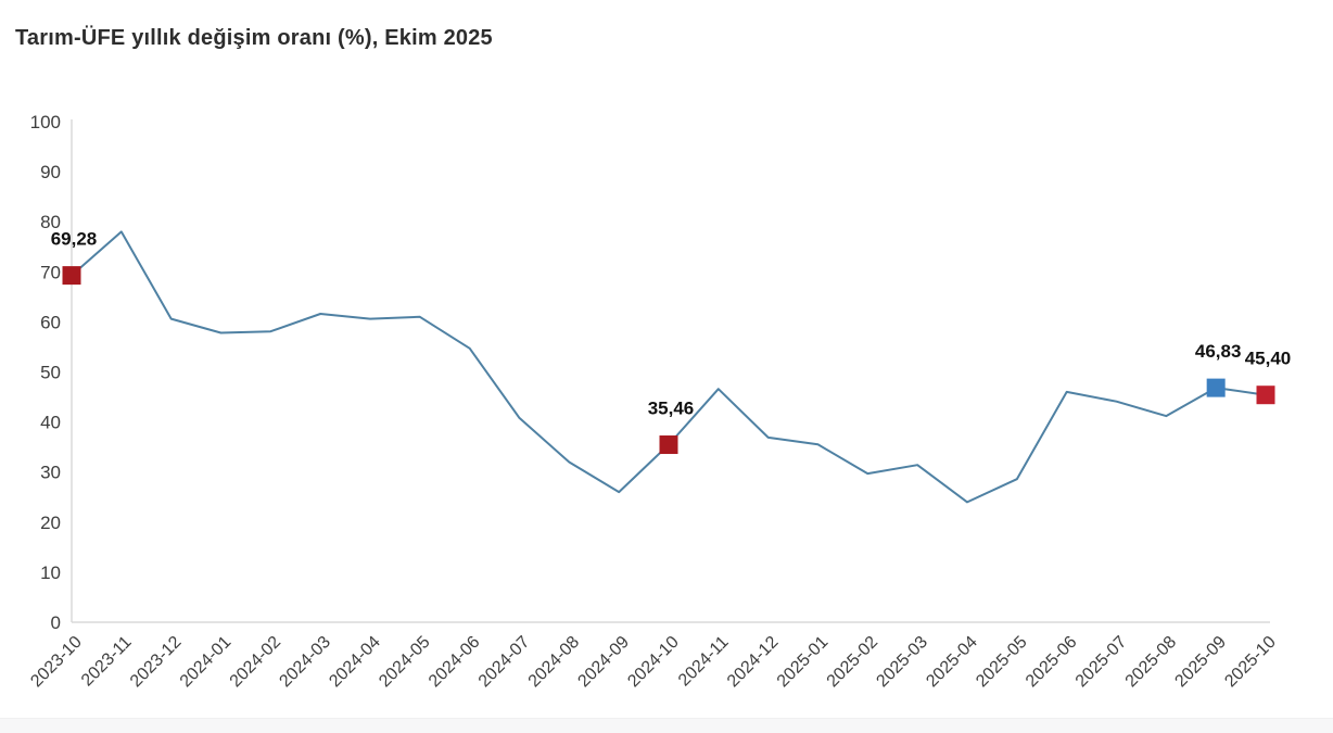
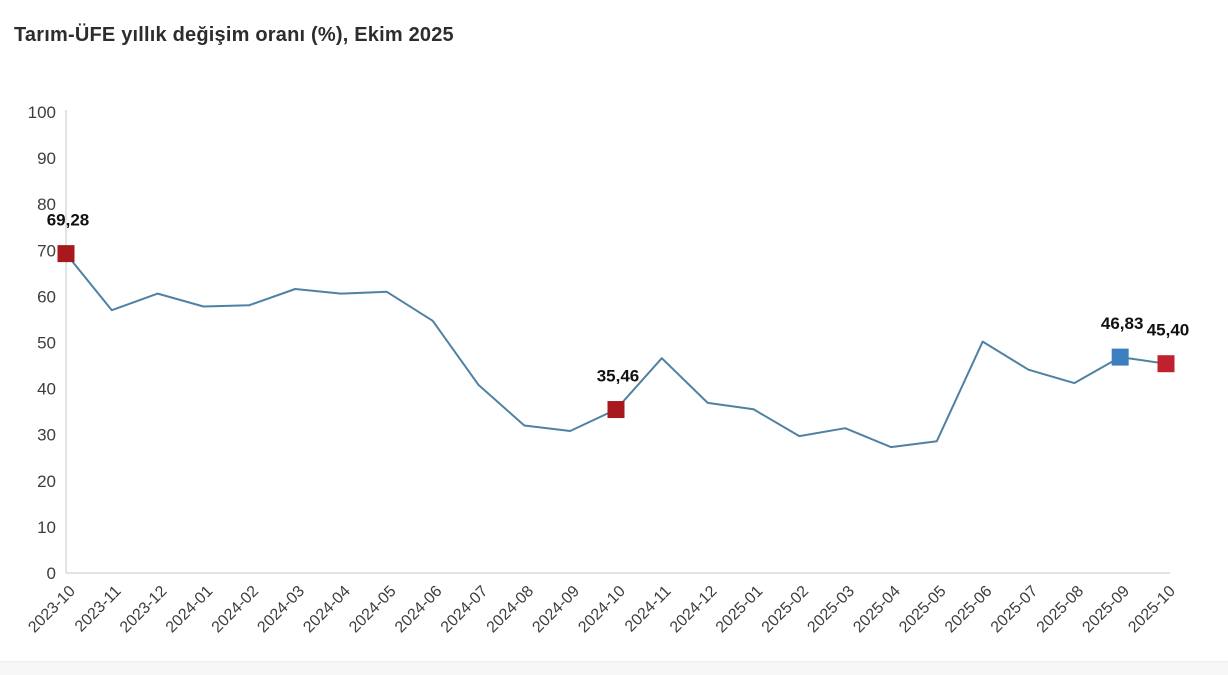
2023-11: 78 -> 57
2024-09: 26 -> 31
2025-04: 24 -> 27
2025-06: 46 -> 50
